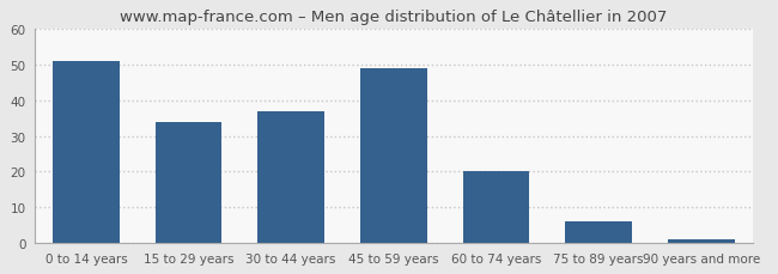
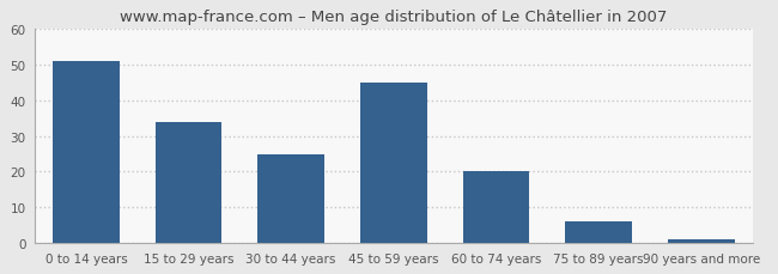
30 to 44 years: 37 -> 25
45 to 59 years: 49 -> 45
